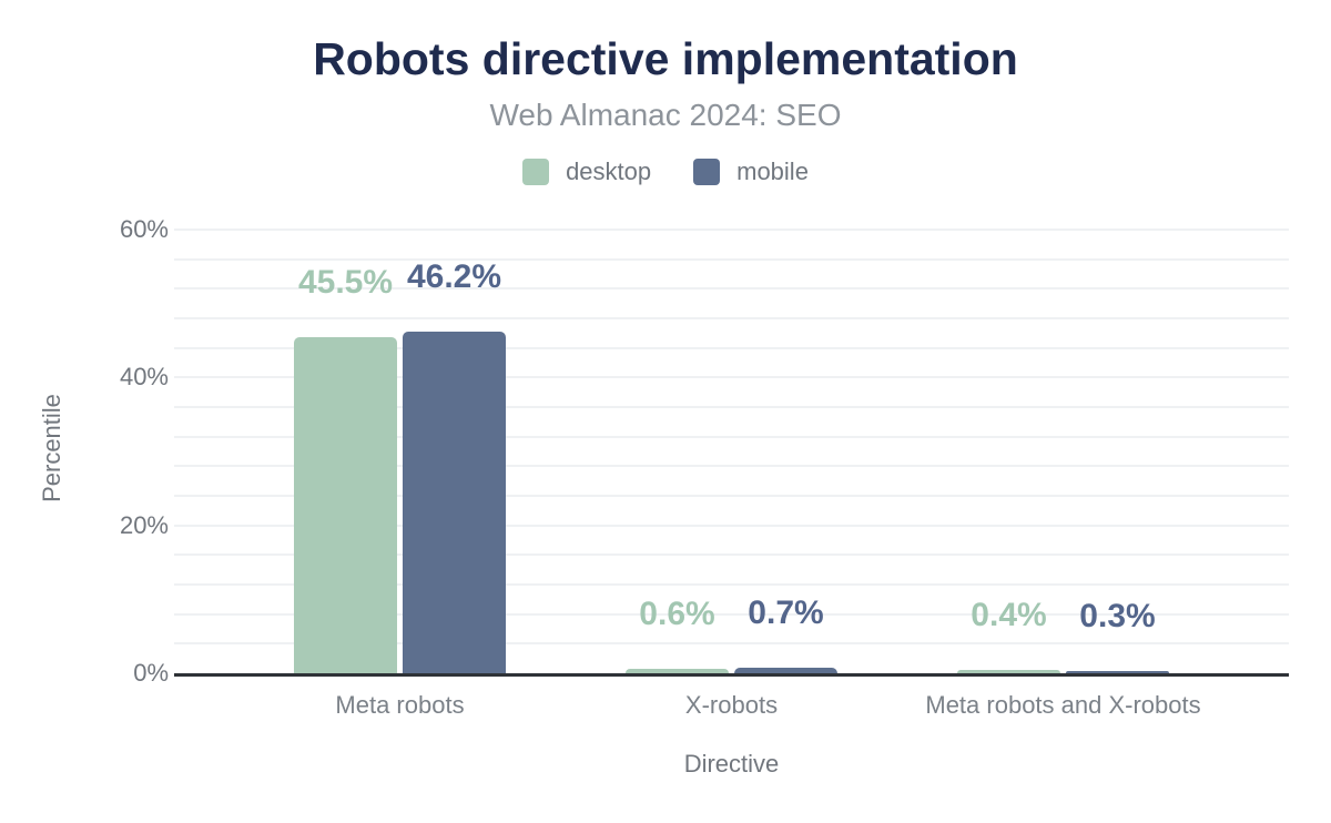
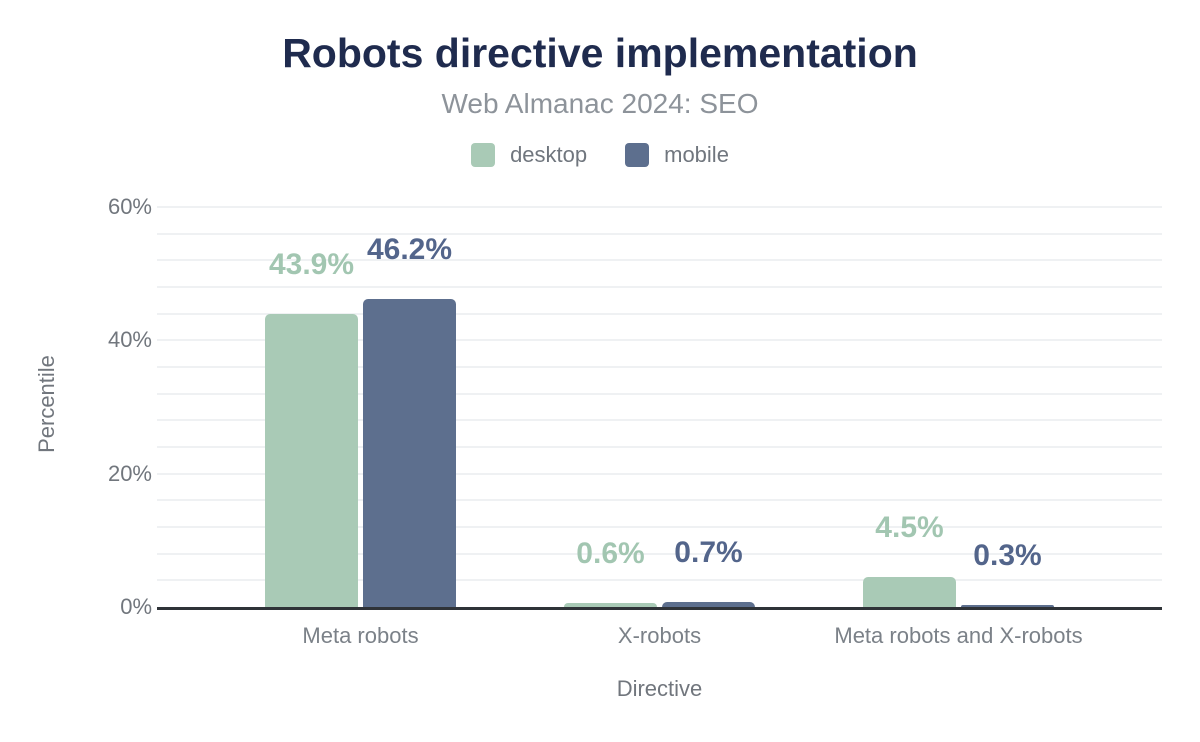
desktop/Meta robots: 45.5% -> 43.9%
desktop/Meta robots and X-robots: 0.4% -> 4.5%
